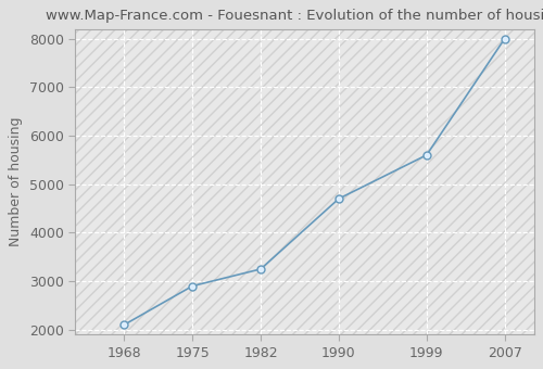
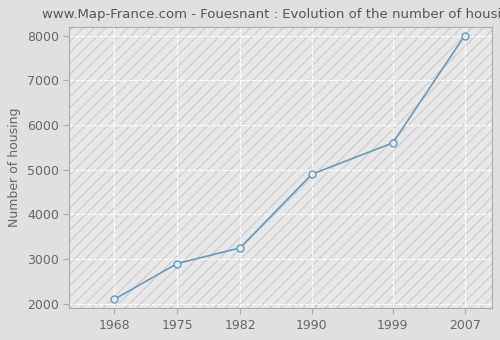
1990: 4700 -> 4900
